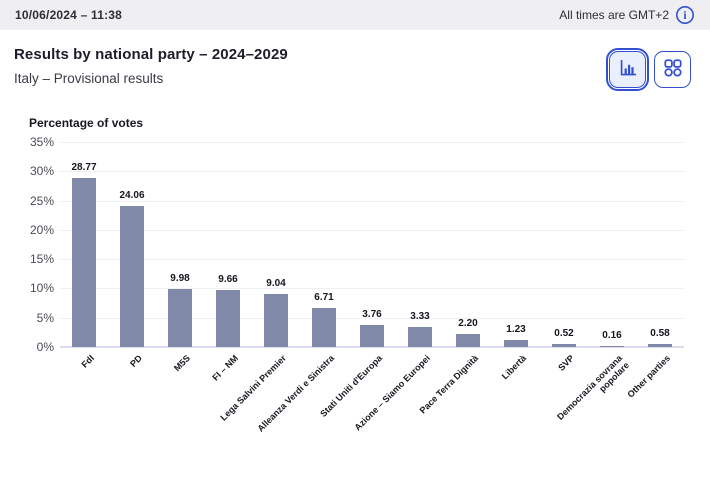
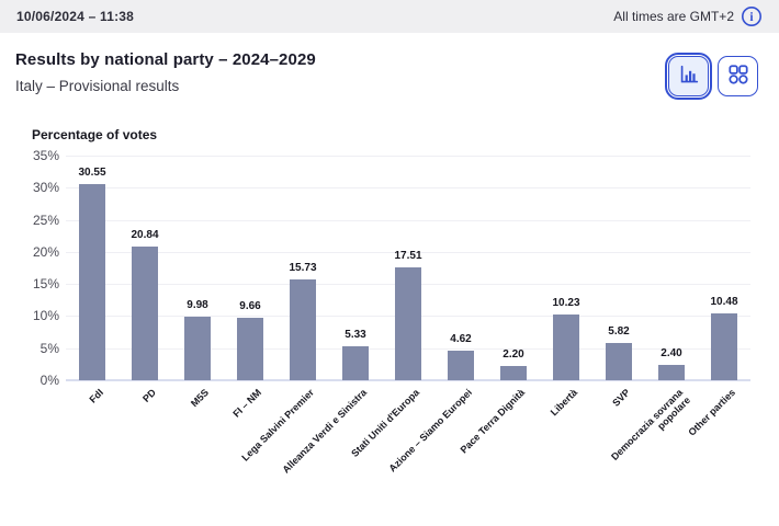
FdI: 28.77 -> 30.55
PD: 24.06 -> 20.84
Lega Salvini Premier: 9.04 -> 15.73
Alleanza Verdi e Sinistra: 6.71 -> 5.33
Stati Uniti d'Europa: 3.76 -> 17.51
Azione – Siamo Europei: 3.33 -> 4.62
Libertà: 1.23 -> 10.23
SVP: 0.52 -> 5.82
Democrazia sovrana popolare: 0.16 -> 2.40
Other parties: 0.58 -> 10.48
